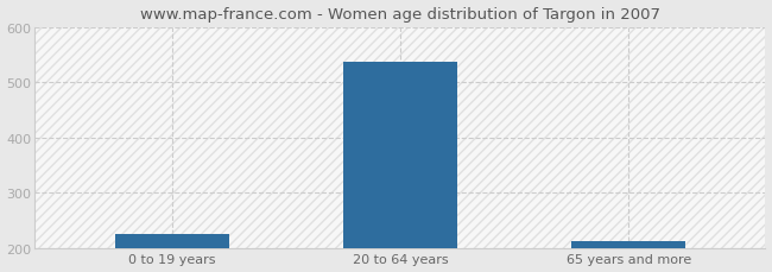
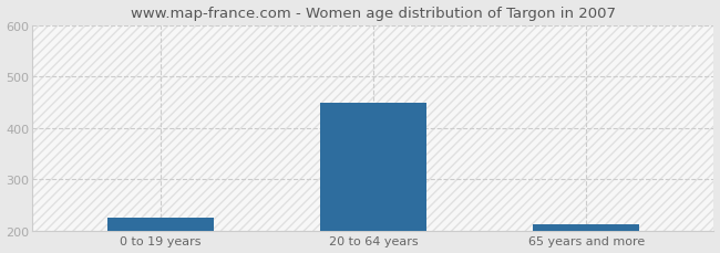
20 to 64 years: 537 -> 450
